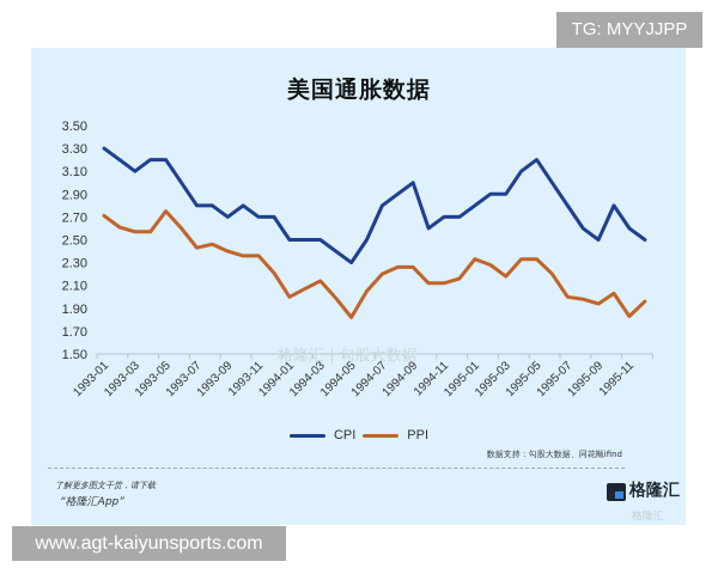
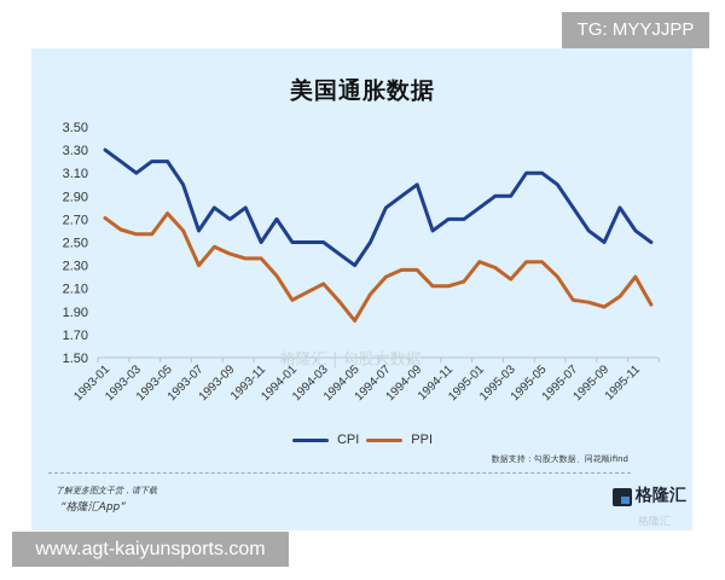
CPI/1993-07: 2.8 -> 2.6
PPI/1993-07: 2.4 -> 2.3
CPI/1993-11: 2.7 -> 2.5
CPI/1995-05: 3.2 -> 3.1
PPI/1995-11: 1.8 -> 2.2
